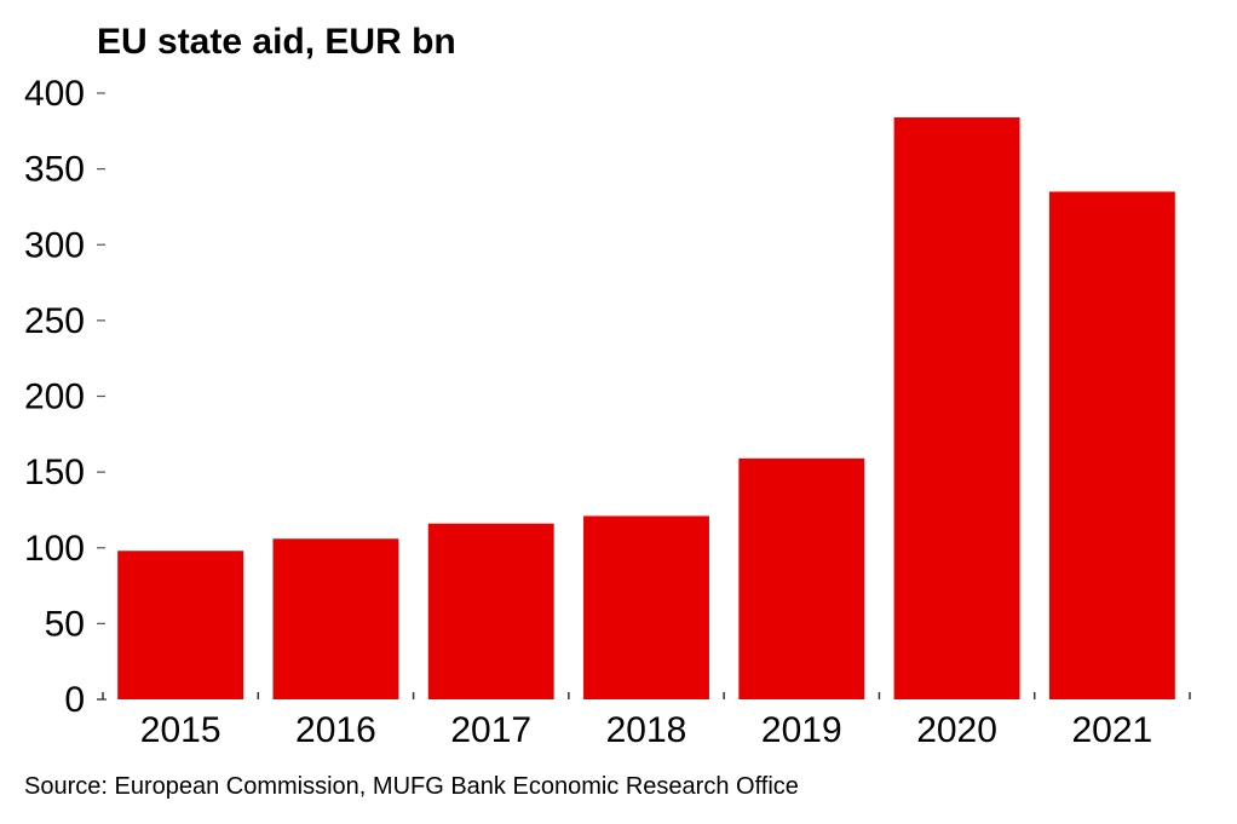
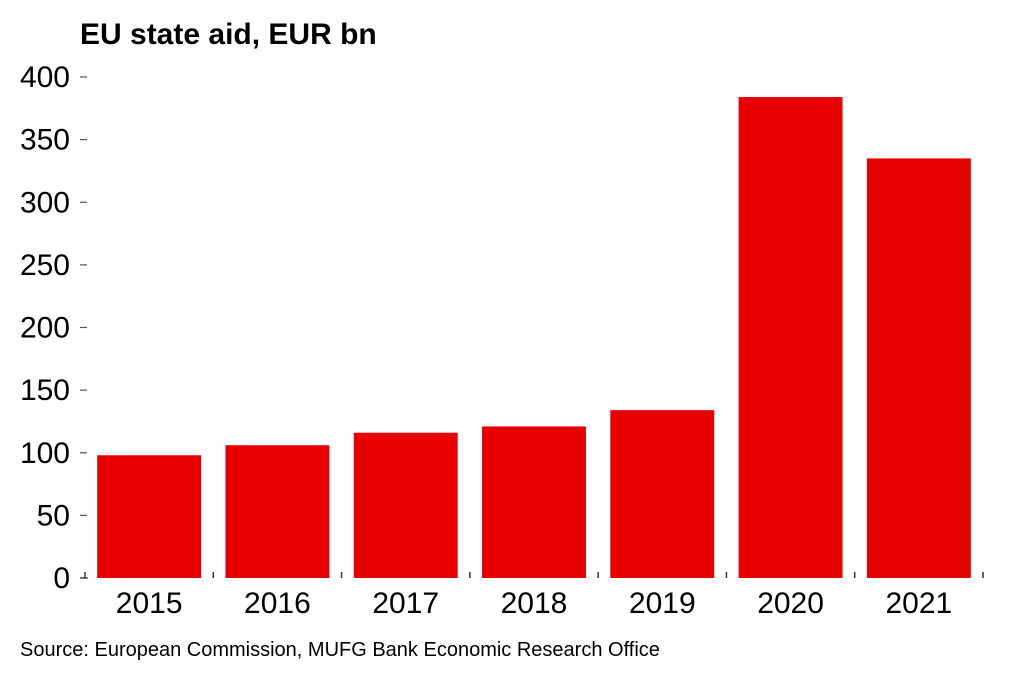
2019: 159 -> 134
